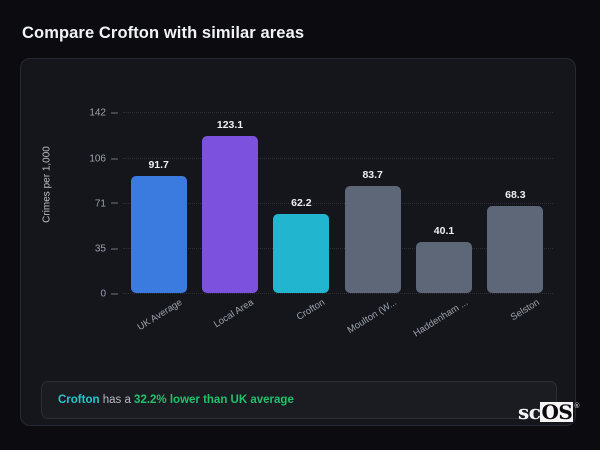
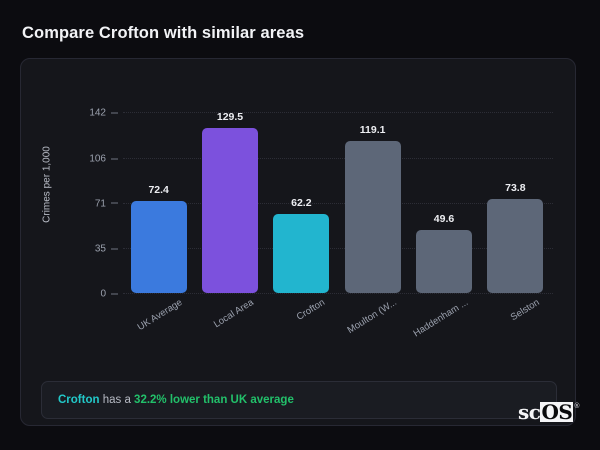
UK Average: 91.7 -> 72.4
Local Area: 123.1 -> 129.5
Moulton (W...: 83.7 -> 119.1
Haddenham ...: 40.1 -> 49.6
Selston: 68.3 -> 73.8
